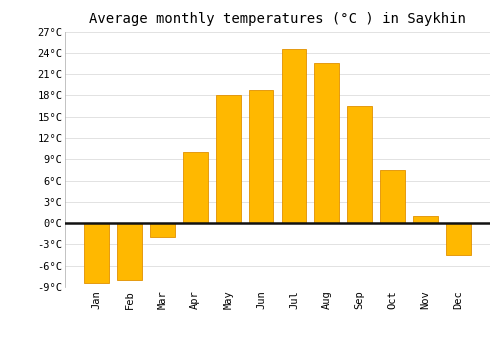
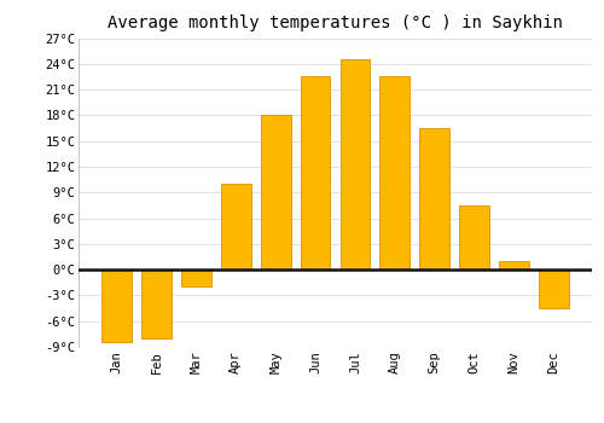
Jun: 18.8°C -> 22.5°C
